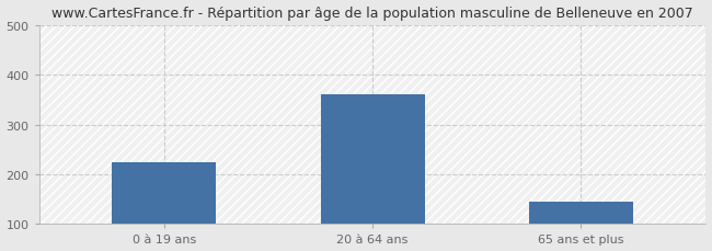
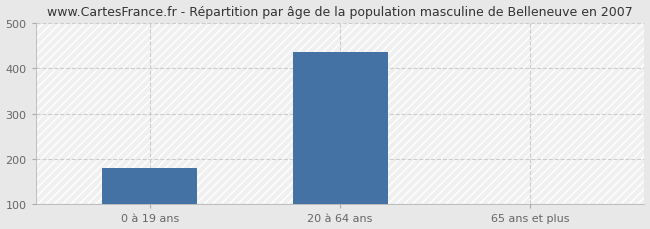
0 à 19 ans: 225 -> 180
20 à 64 ans: 360 -> 435
65 ans et plus: 145 -> 102
